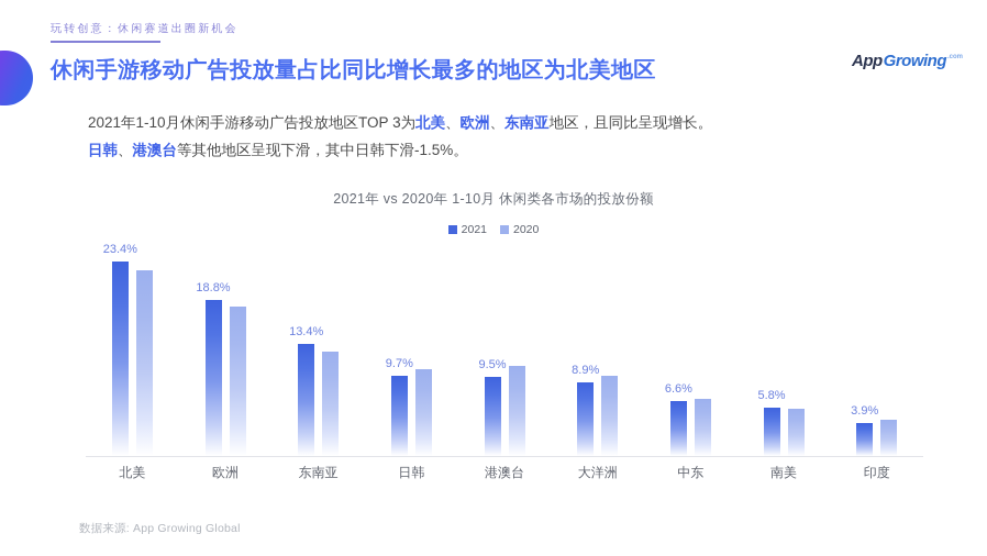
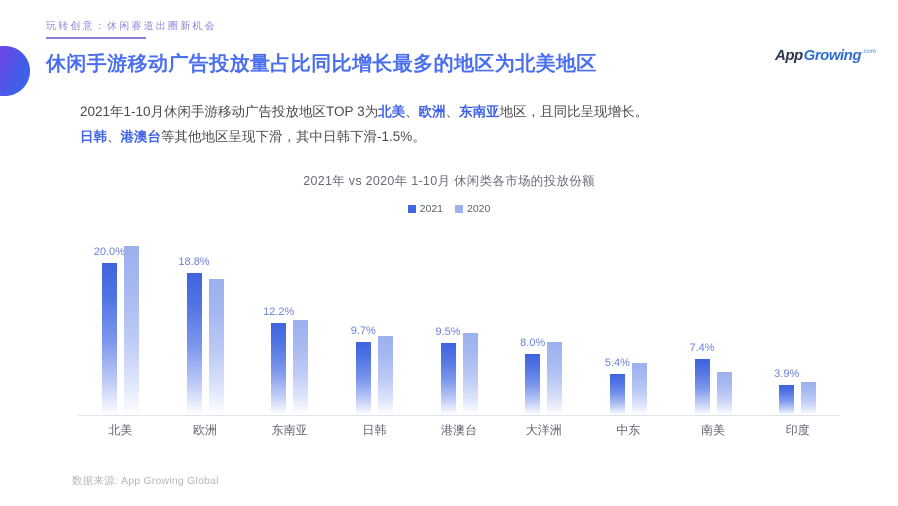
2021/北美: 23.4% -> 20.0%
2021/东南亚: 13.4% -> 12.2%
2021/大洋洲: 8.9% -> 8.0%
2021/中东: 6.6% -> 5.4%
2021/南美: 5.8% -> 7.4%
